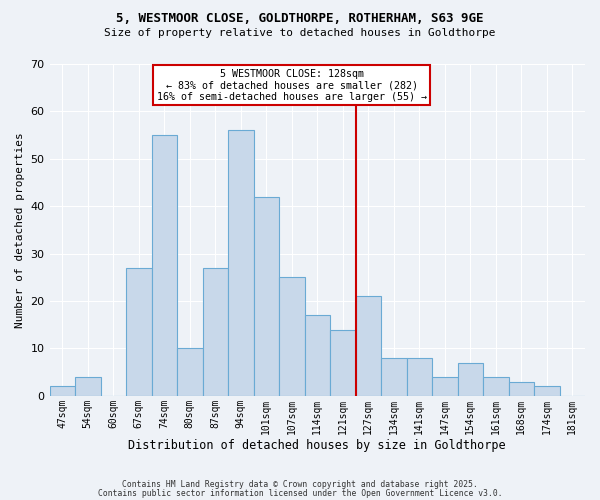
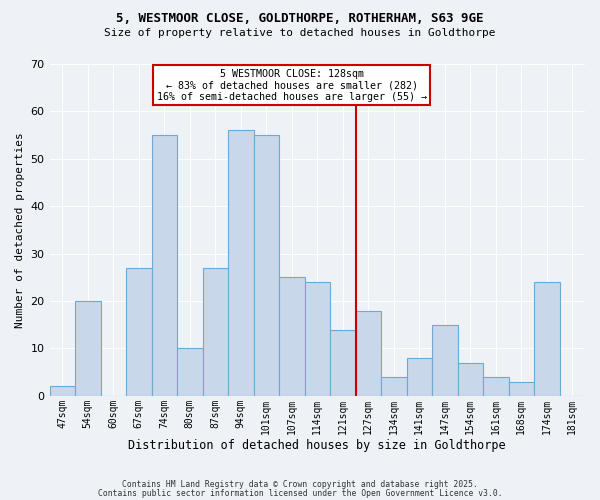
54sqm: 4 -> 20
101sqm: 42 -> 55
114sqm: 17 -> 24
127sqm: 21 -> 18
134sqm: 8 -> 4
147sqm: 4 -> 15
174sqm: 2 -> 24
